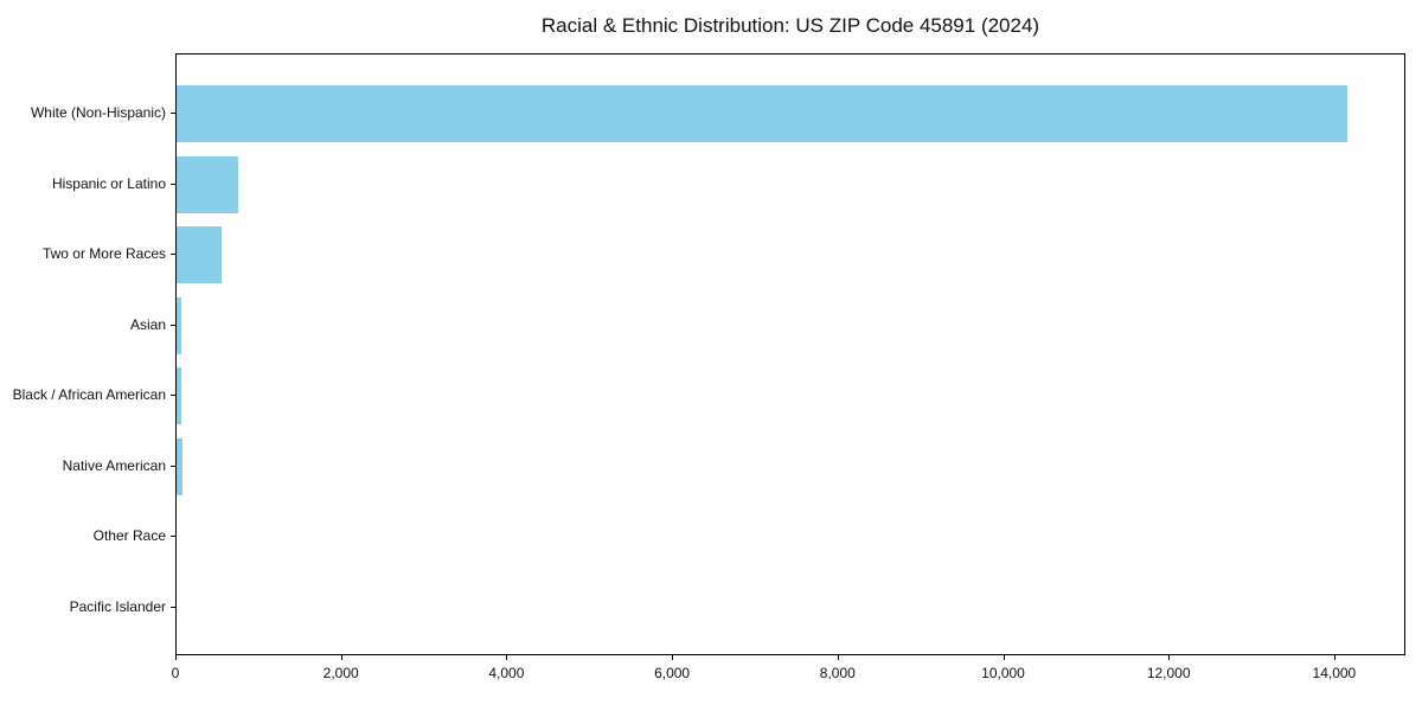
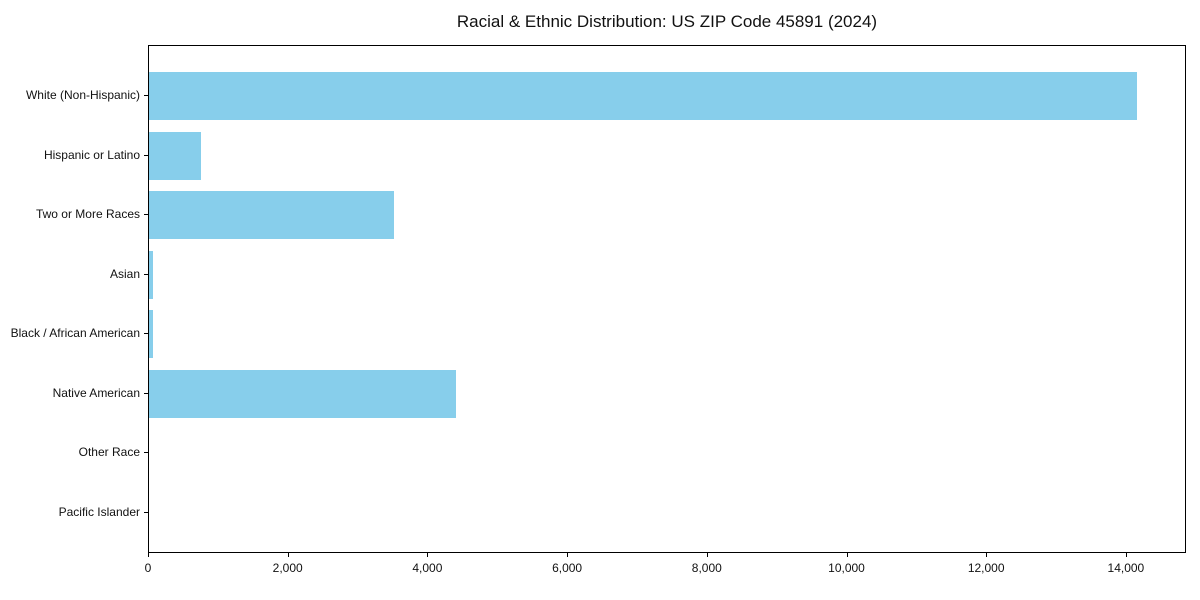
Two or More Races: 500 -> 3500
Native American: 100 -> 4400
